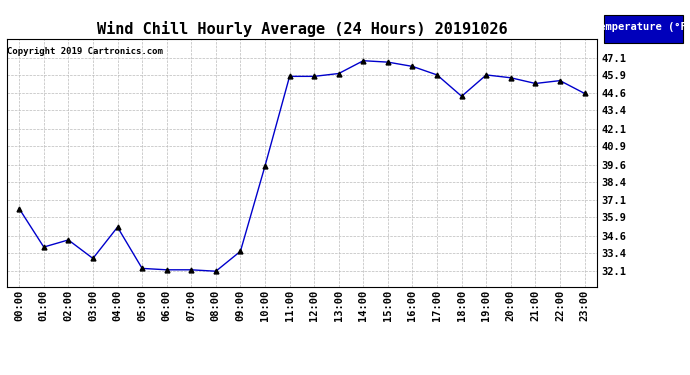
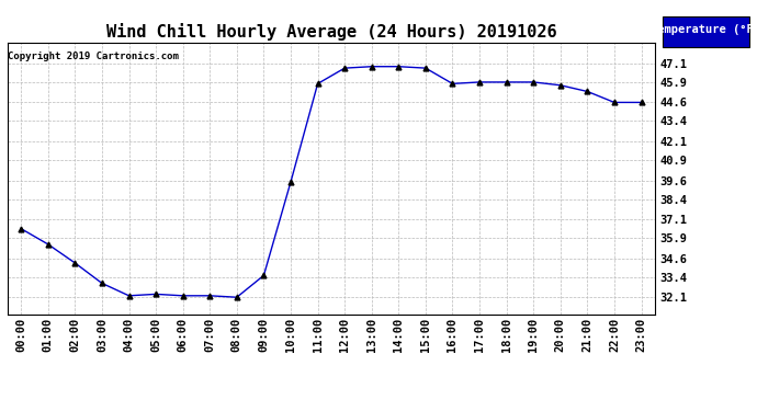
01:00: 33.8 -> 35.5
04:00: 35.2 -> 32.2
12:00: 45.8 -> 46.8
13:00: 46.0 -> 46.9
16:00: 46.5 -> 45.8
18:00: 44.4 -> 45.9
22:00: 45.5 -> 44.6
